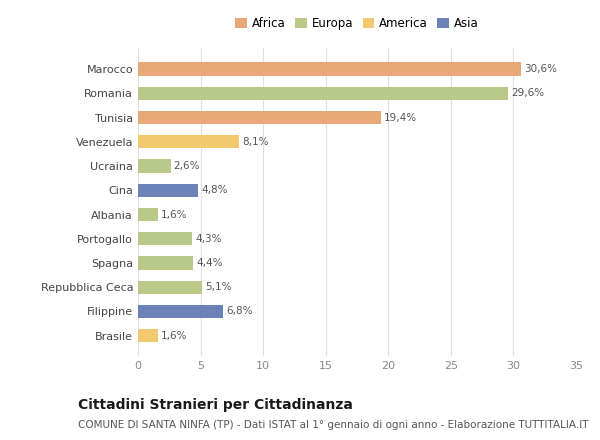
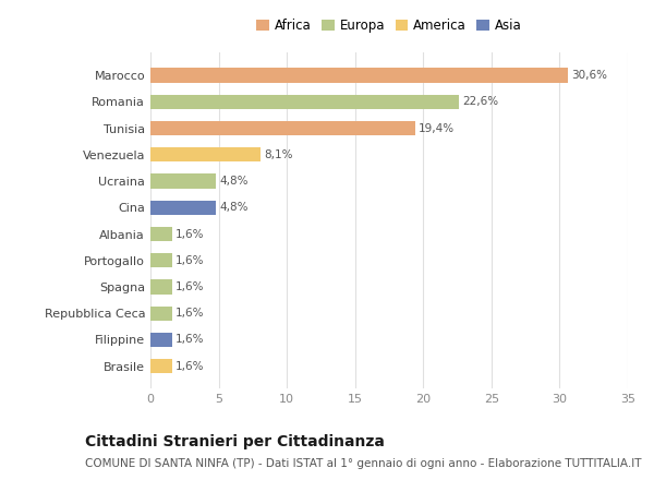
Romania: 29,6% -> 22,6%
Ucraina: 2,6% -> 4,8%
Portogallo: 4,3% -> 1,6%
Spagna: 4,4% -> 1,6%
Repubblica Ceca: 5,1% -> 1,6%
Filippine: 6,8% -> 1,6%
